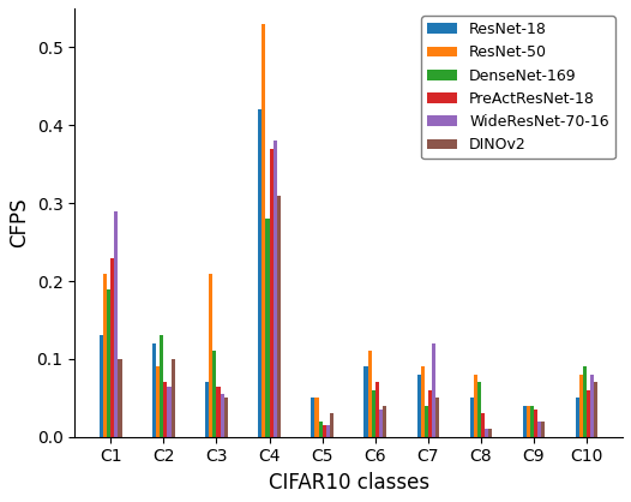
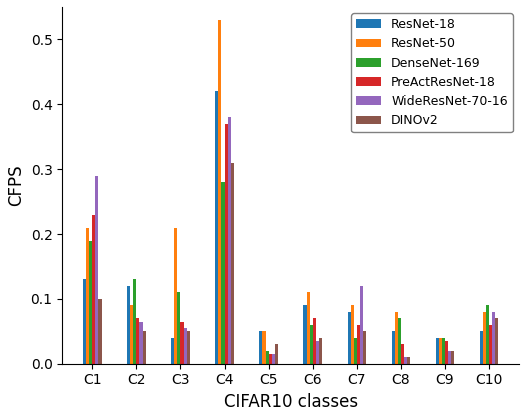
DINOv2/C2: 0.10 -> 0.05
ResNet-18/C3: 0.07 -> 0.04
